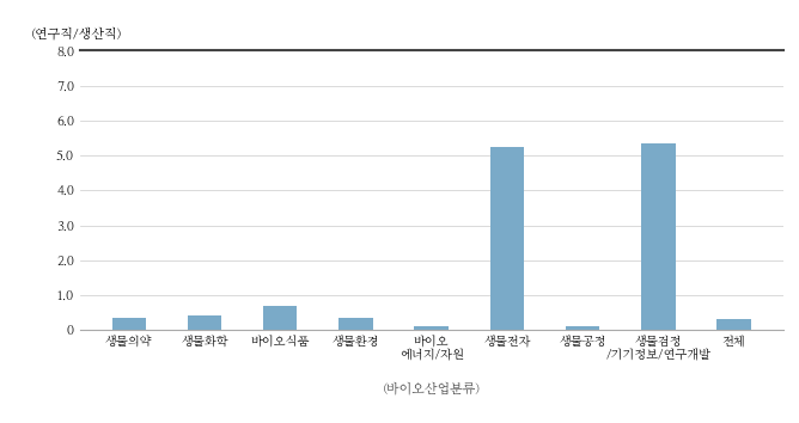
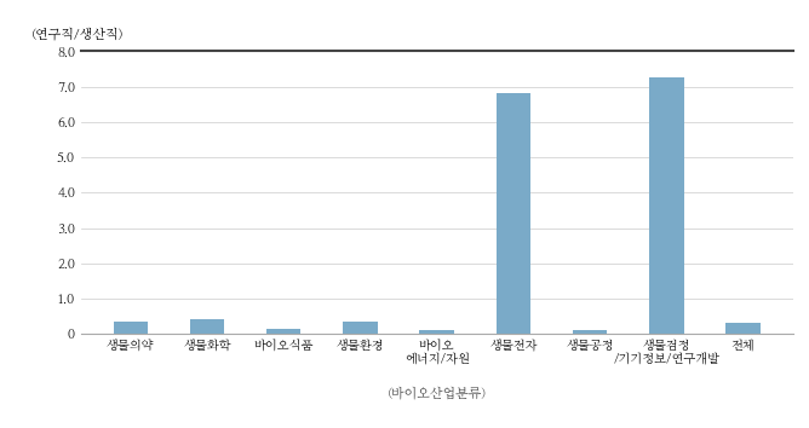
바이오식품: 0.70 -> 0.13
생물전자: 5.25 -> 6.83
생물검정 /기기정보/연구개발: 5.35 -> 7.25
